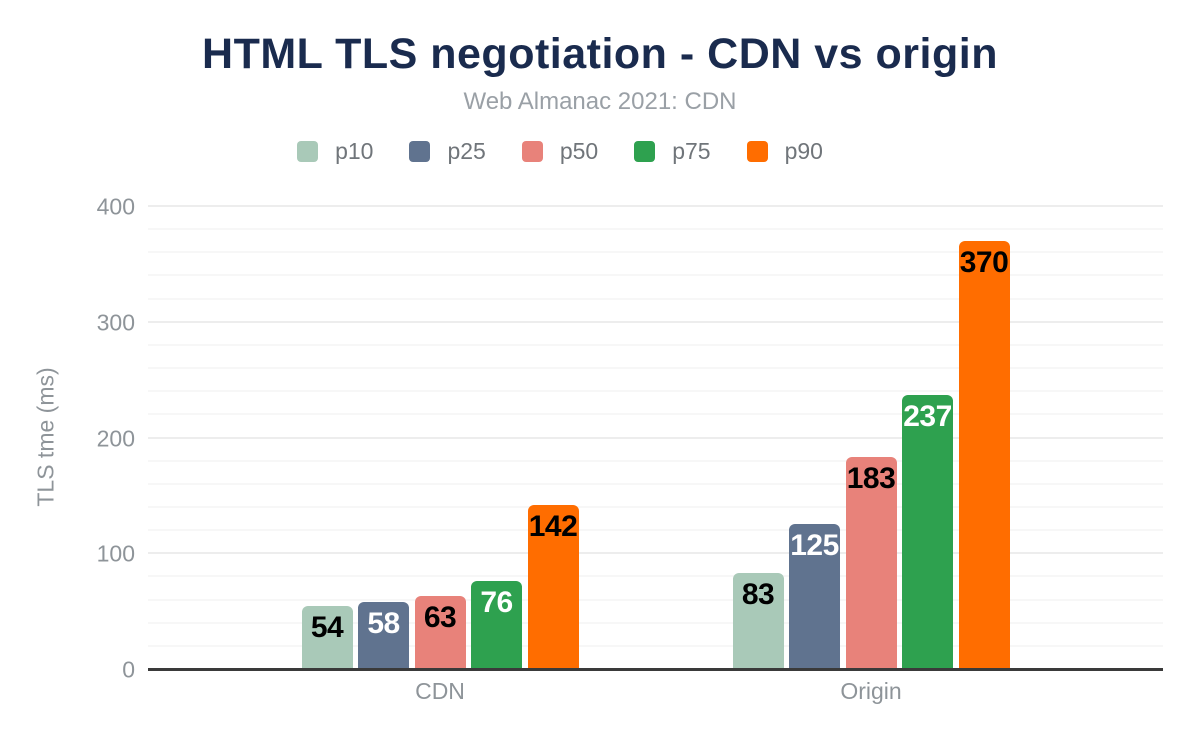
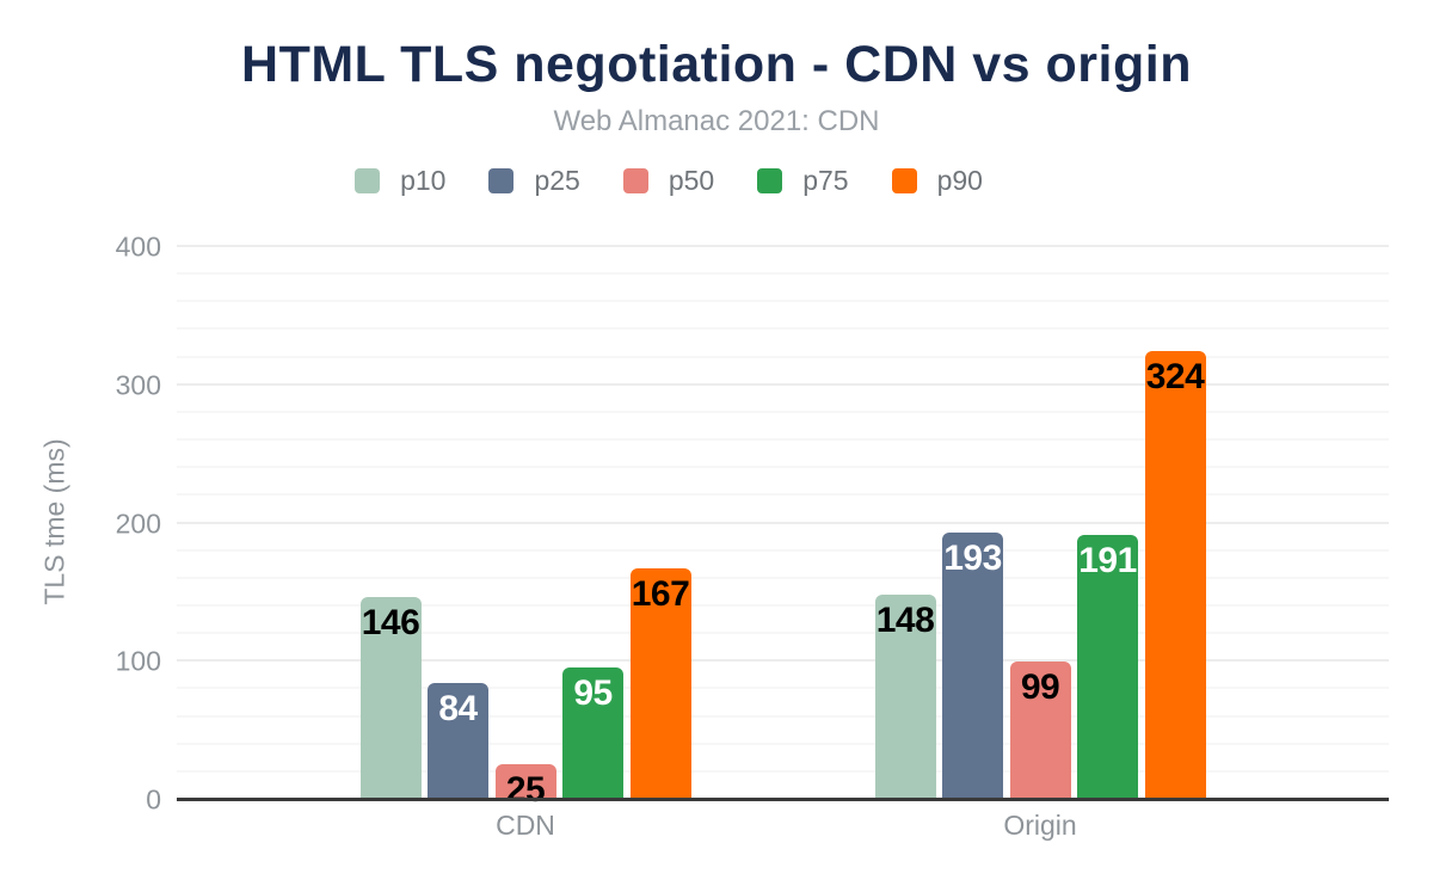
p10/CDN: 54 -> 146
p25/CDN: 58 -> 84
p50/CDN: 63 -> 25
p75/CDN: 76 -> 95
p90/CDN: 142 -> 167
p10/Origin: 83 -> 148
p25/Origin: 125 -> 193
p50/Origin: 183 -> 99
p75/Origin: 237 -> 191
p90/Origin: 370 -> 324
